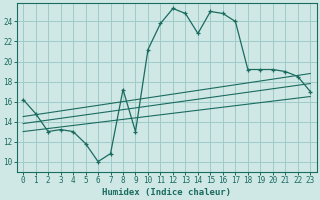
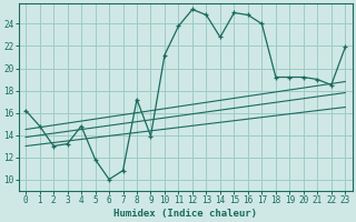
4: 13.0 -> 14.8
9: 13.0 -> 13.9
23: 17.0 -> 21.9
